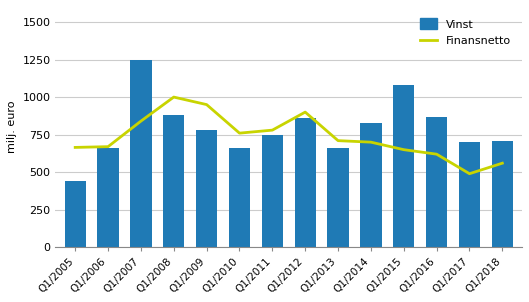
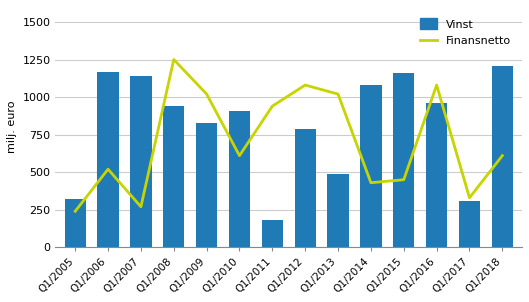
Vinst/Q1/2005: 440 -> 320
Finansnetto/Q1/2005: 660 -> 240
Vinst/Q1/2006: 660 -> 1170
Finansnetto/Q1/2006: 670 -> 520
Vinst/Q1/2007: 1250 -> 1140
Finansnetto/Q1/2007: 840 -> 270
Vinst/Q1/2008: 880 -> 940
Finansnetto/Q1/2008: 1000 -> 1250
Vinst/Q1/2009: 780 -> 830
Finansnetto/Q1/2009: 950 -> 1020
Vinst/Q1/2010: 660 -> 910
Finansnetto/Q1/2010: 760 -> 610
Vinst/Q1/2011: 750 -> 180
Finansnetto/Q1/2011: 780 -> 940
Vinst/Q1/2012: 860 -> 790
Finansnetto/Q1/2012: 900 -> 1080
Vinst/Q1/2013: 660 -> 490
Finansnetto/Q1/2013: 710 -> 1020
Vinst/Q1/2014: 830 -> 1080
Finansnetto/Q1/2014: 700 -> 430
Vinst/Q1/2015: 1080 -> 1160
Finansnetto/Q1/2015: 650 -> 450
Vinst/Q1/2016: 870 -> 960
Finansnetto/Q1/2016: 620 -> 1080
Vinst/Q1/2017: 700 -> 310
Finansnetto/Q1/2017: 490 -> 330
Vinst/Q1/2018: 710 -> 1210
Finansnetto/Q1/2018: 560 -> 610
